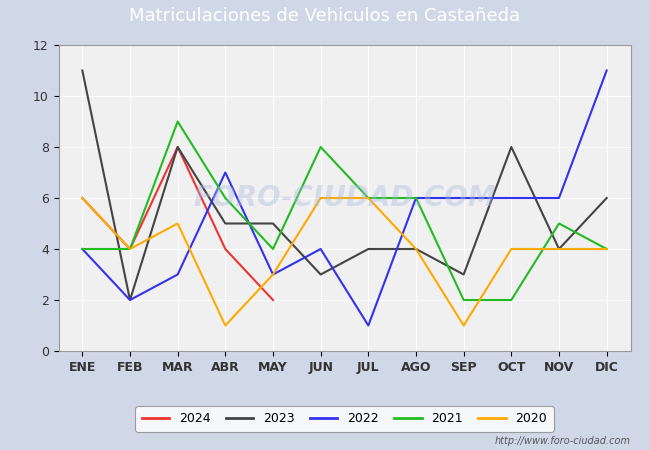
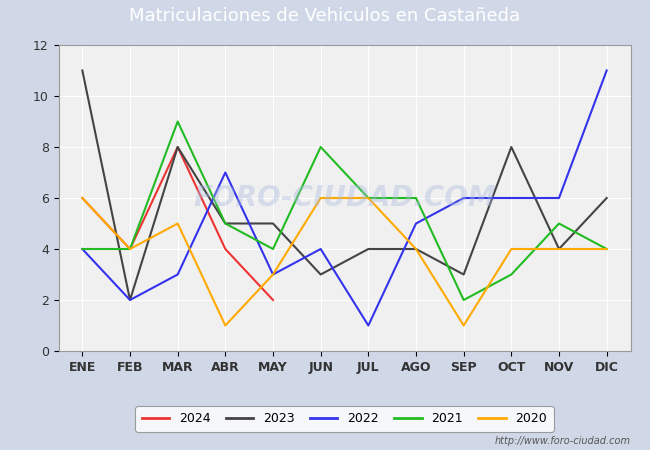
2021/ABR: 6 -> 5
2022/AGO: 6 -> 5
2021/OCT: 2 -> 3
